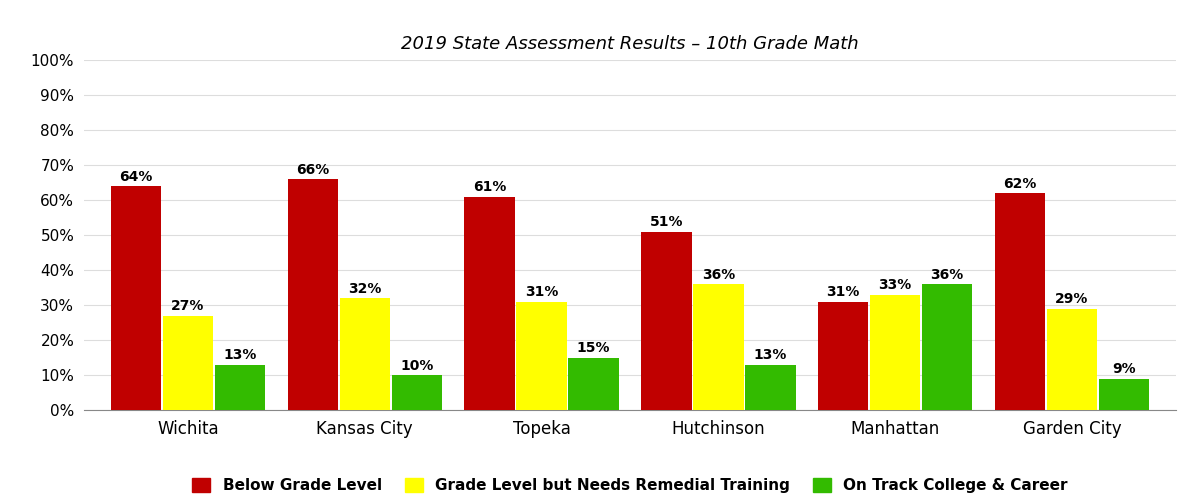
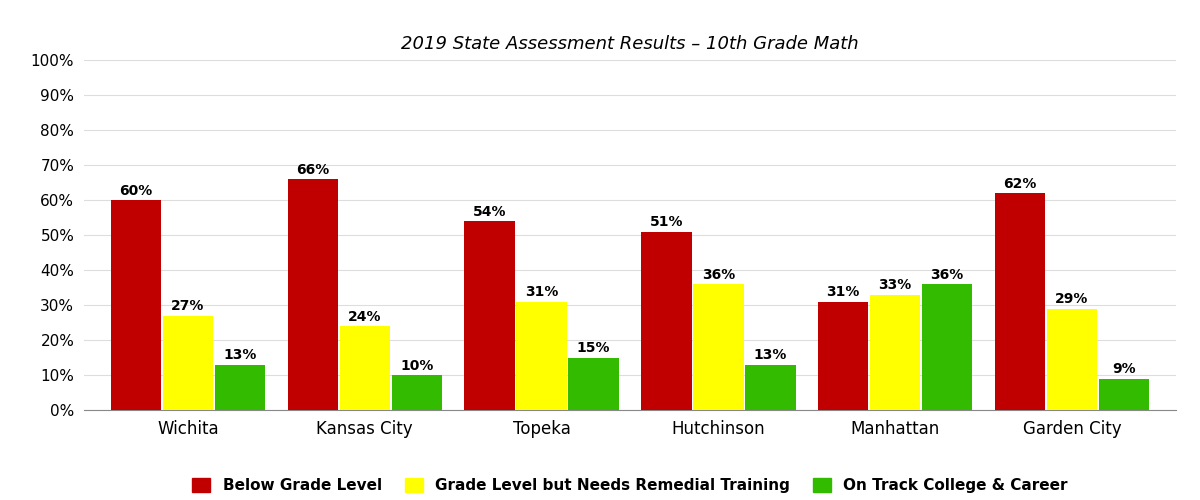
Below Grade Level/Wichita: 64% -> 60%
Grade Level but Needs Remedial Training/Kansas City: 32% -> 24%
Below Grade Level/Topeka: 61% -> 54%
